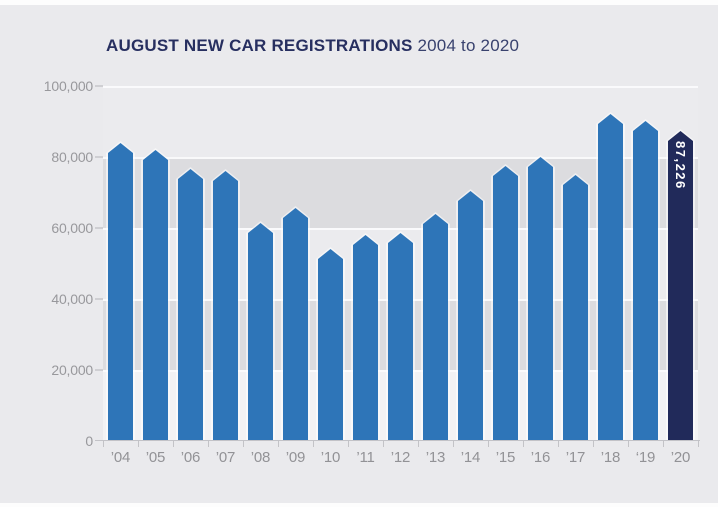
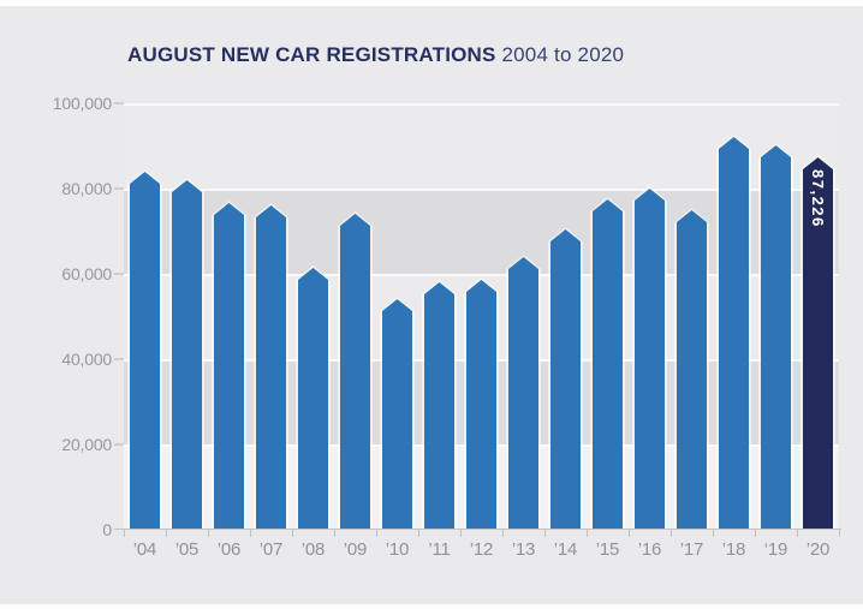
’09: 66000 -> 74000
